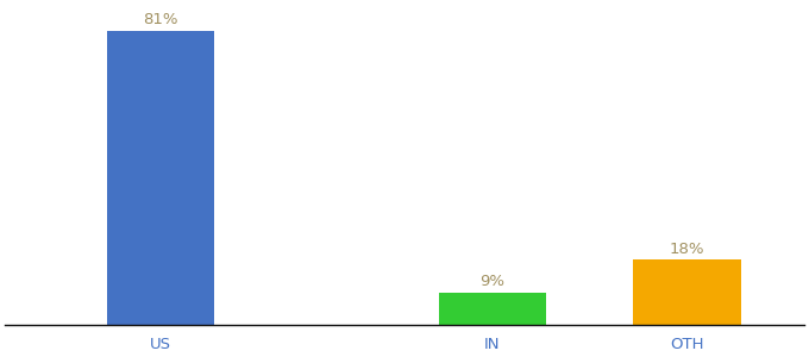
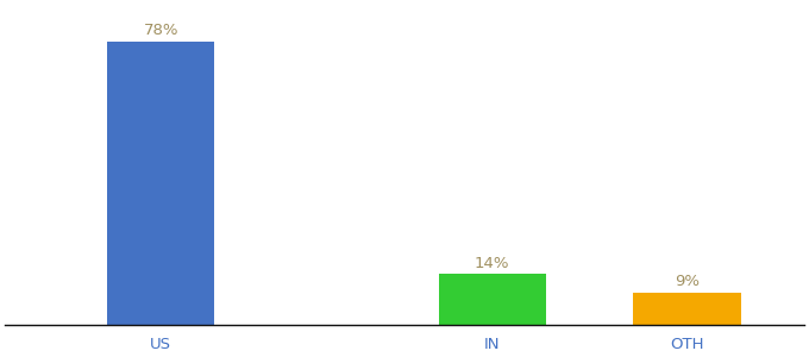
US: 81% -> 78%
IN: 9% -> 14%
OTH: 18% -> 9%
